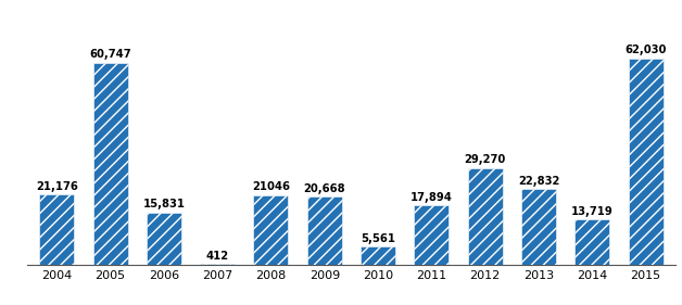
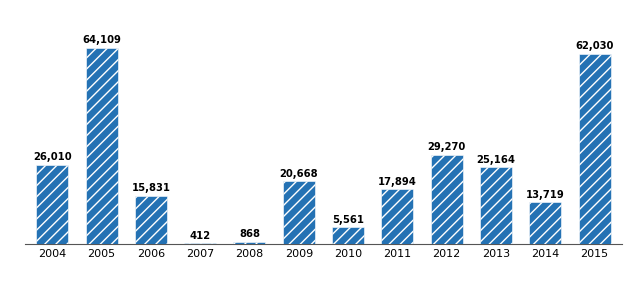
2004: 21,176 -> 26,010
2005: 60,747 -> 64,109
2008: 21046 -> 868
2013: 22,832 -> 25,164
